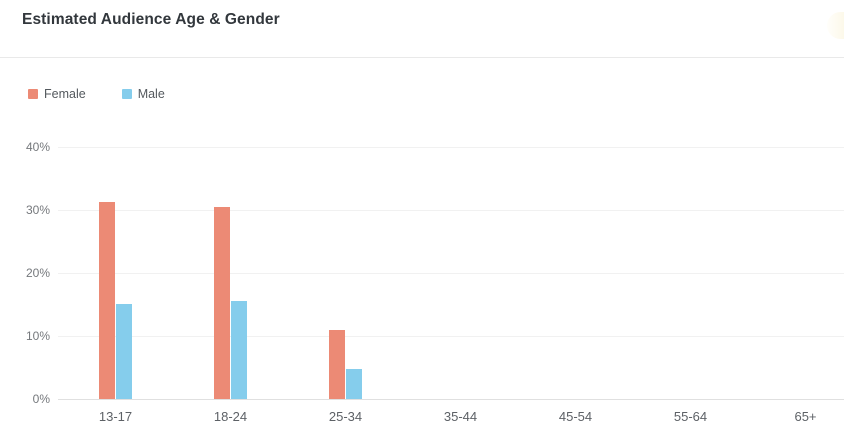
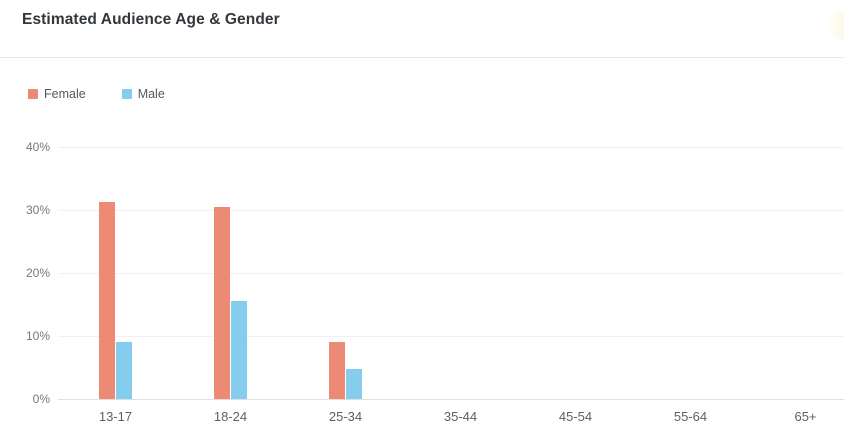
Male/13-17: 15% -> 9%
Female/25-34: 11% -> 9%
